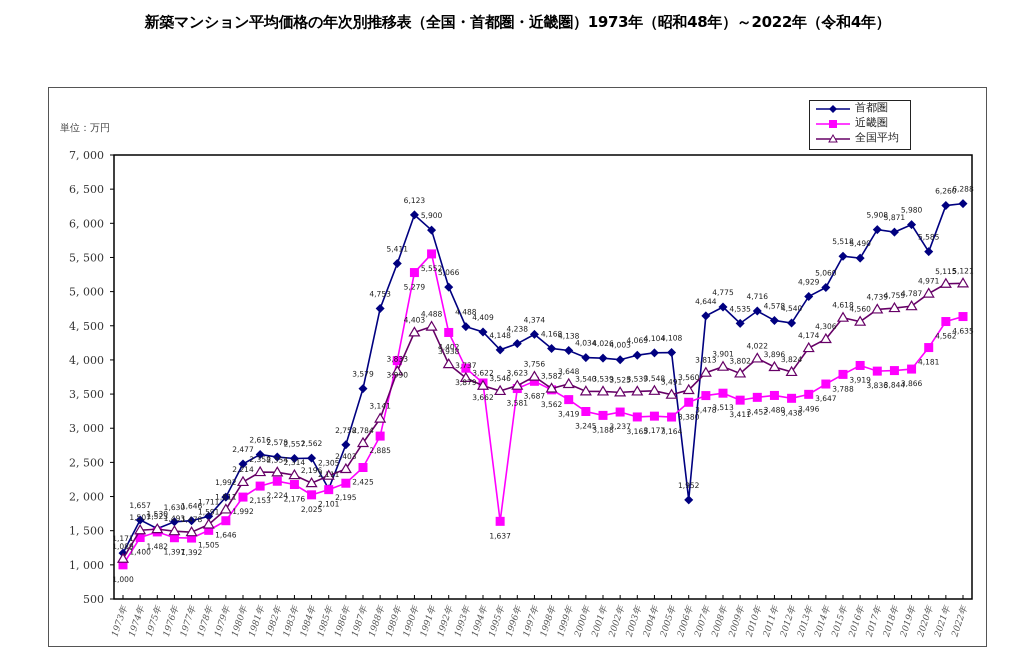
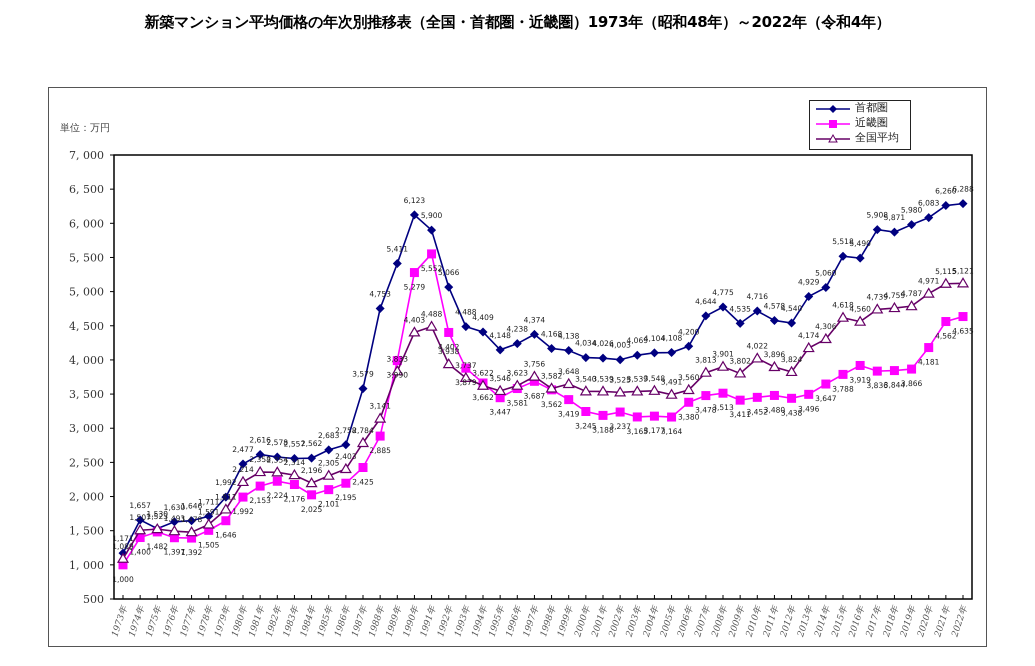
首都圏/1985年: 2,111 -> 2,683
近畿圏/1995年: 1,637 -> 3,447
首都圏/2006年: 1,952 -> 4,200
首都圏/2020年: 5,585 -> 6,083
